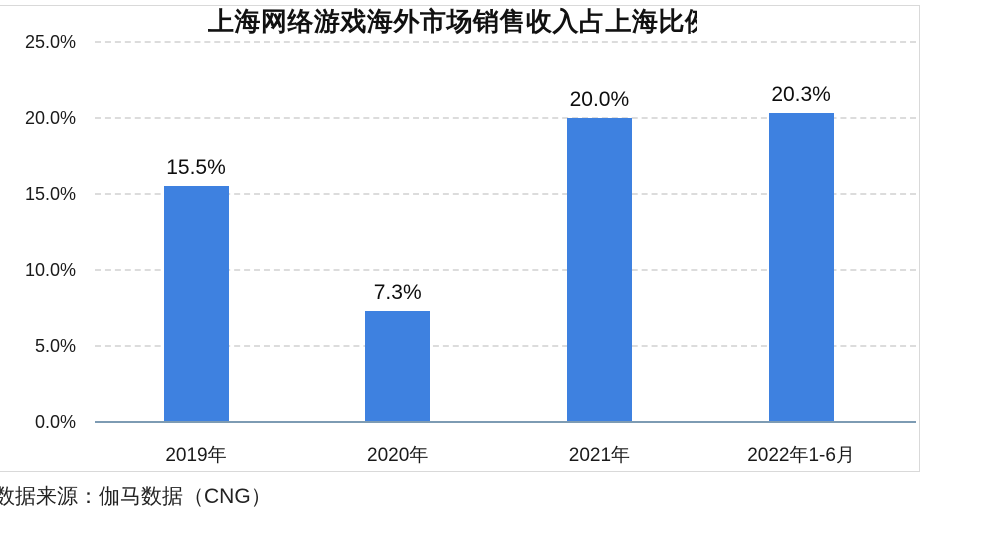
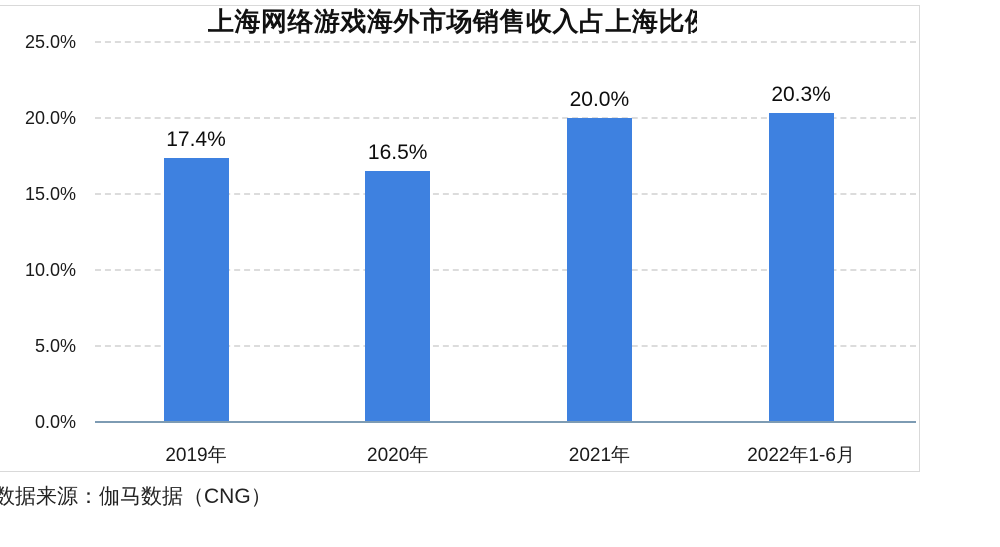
2019年: 15.5% -> 17.4%
2020年: 7.3% -> 16.5%
